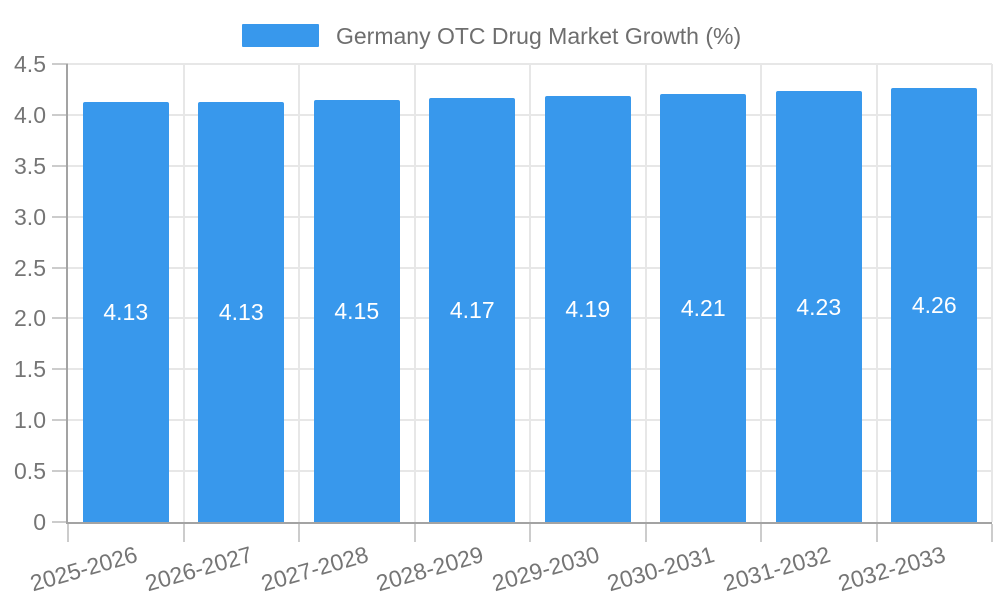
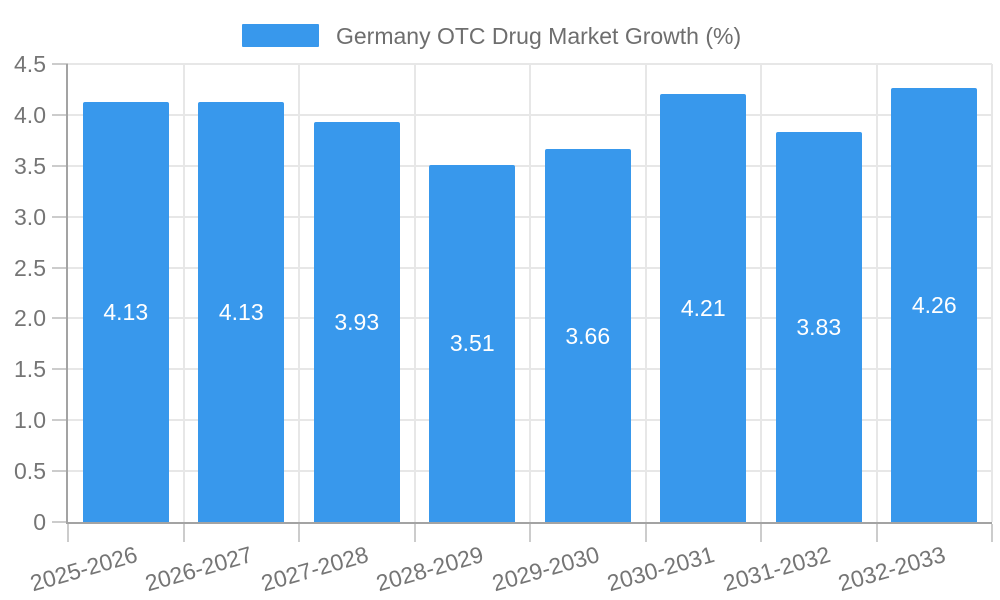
2027-2028: 4.15 -> 3.93
2028-2029: 4.17 -> 3.51
2029-2030: 4.19 -> 3.66
2031-2032: 4.23 -> 3.83
